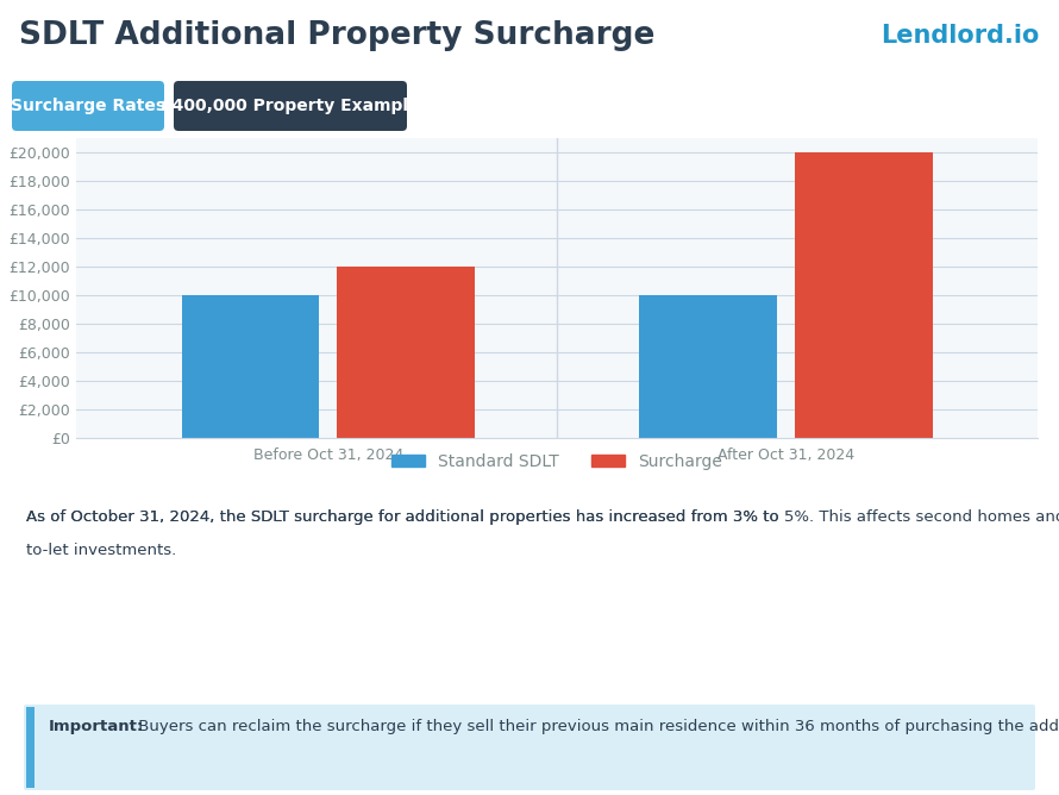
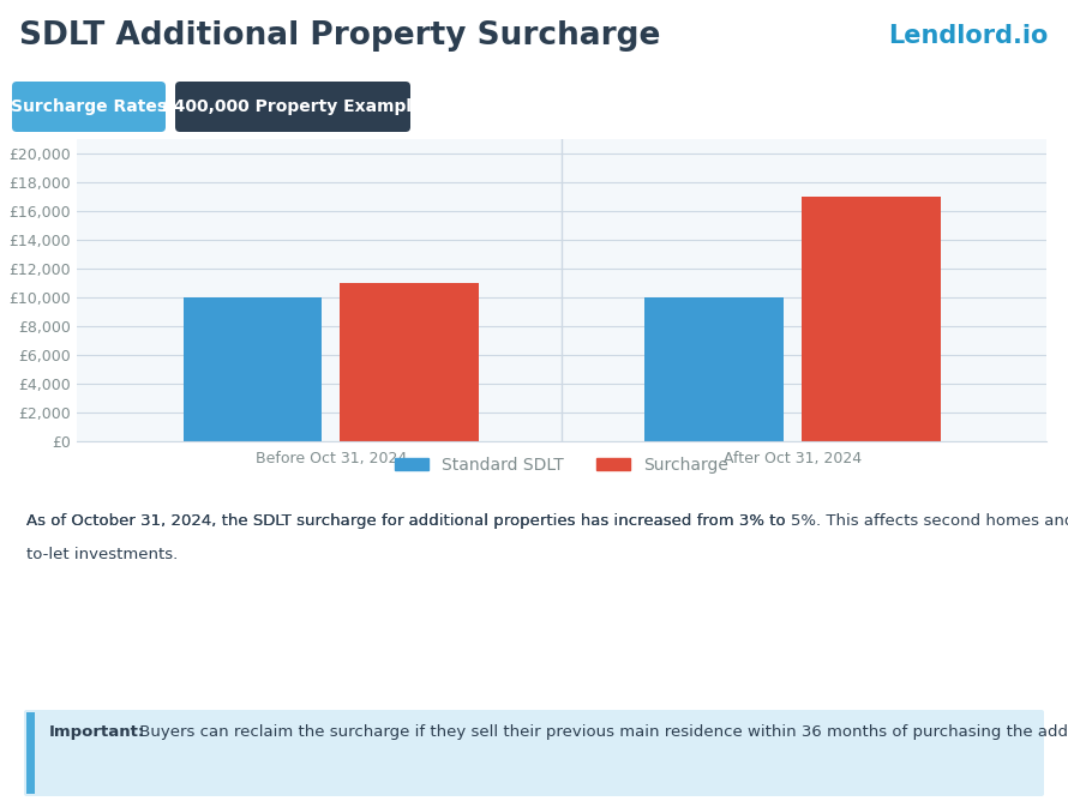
Surcharge/Before Oct 31, 2024: £12,000 -> £11,000
Surcharge/After Oct 31, 2024: £20,000 -> £17,000
